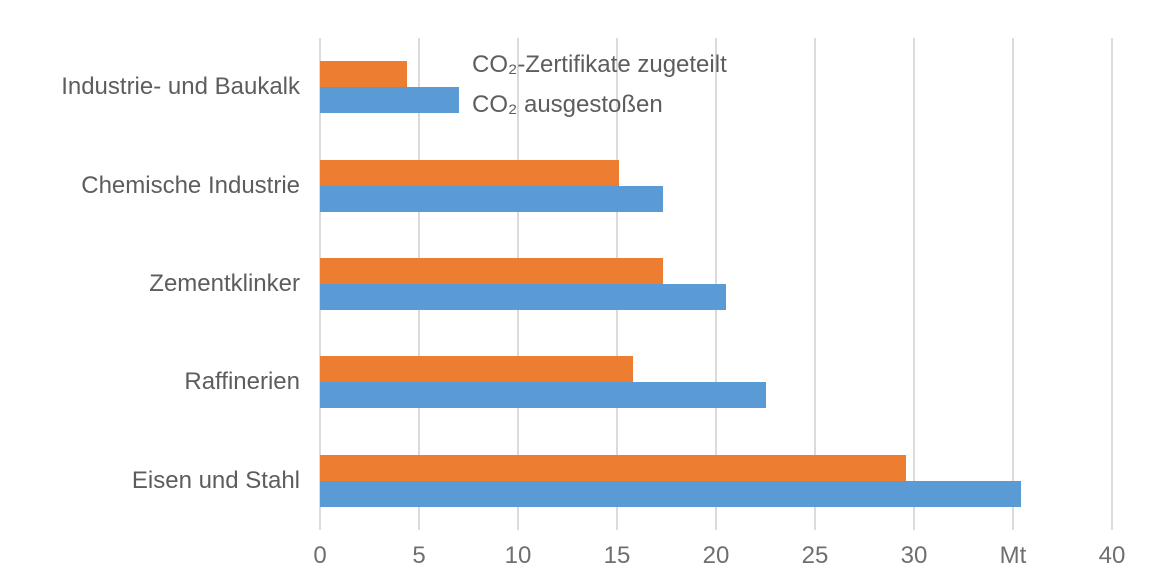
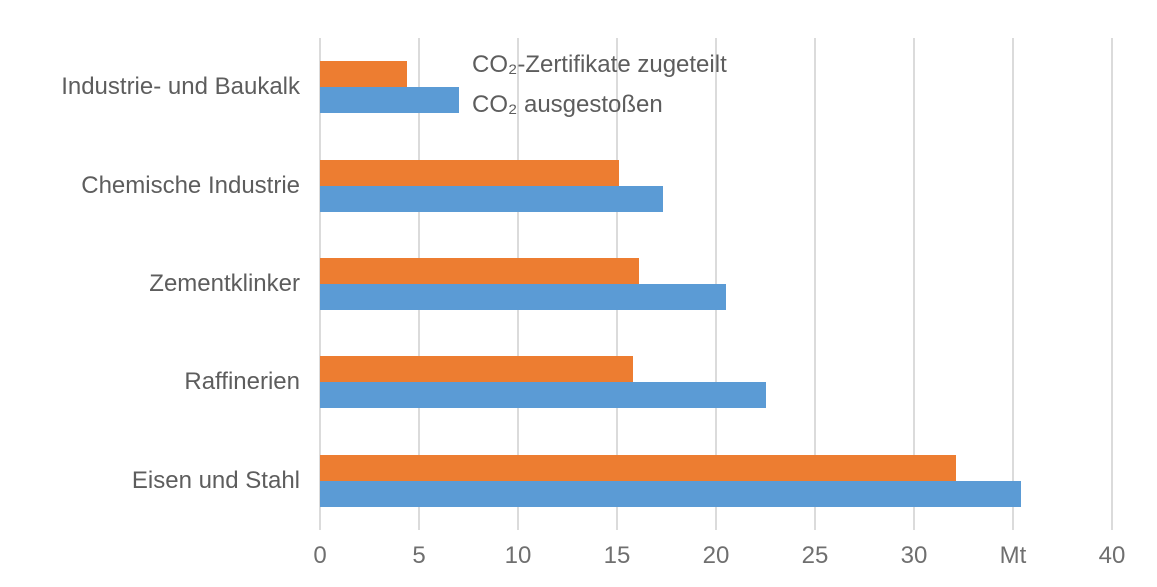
CO₂-Zertifikate zugeteilt/Zementklinker: 17.3 -> 16.1
CO₂-Zertifikate zugeteilt/Eisen und Stahl: 29.6 -> 32.1
